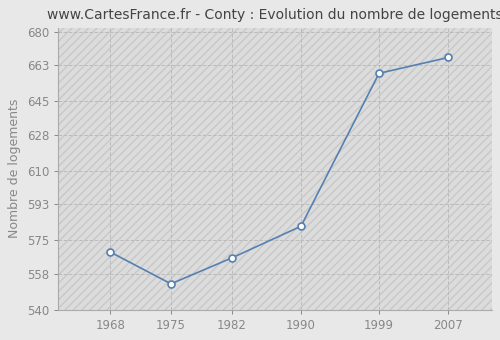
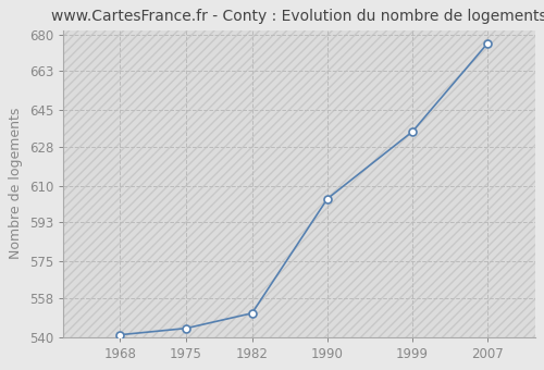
1968: 569 -> 541
1975: 553 -> 544
1982: 566 -> 551
1990: 582 -> 604
1999: 659 -> 635
2007: 667 -> 676
